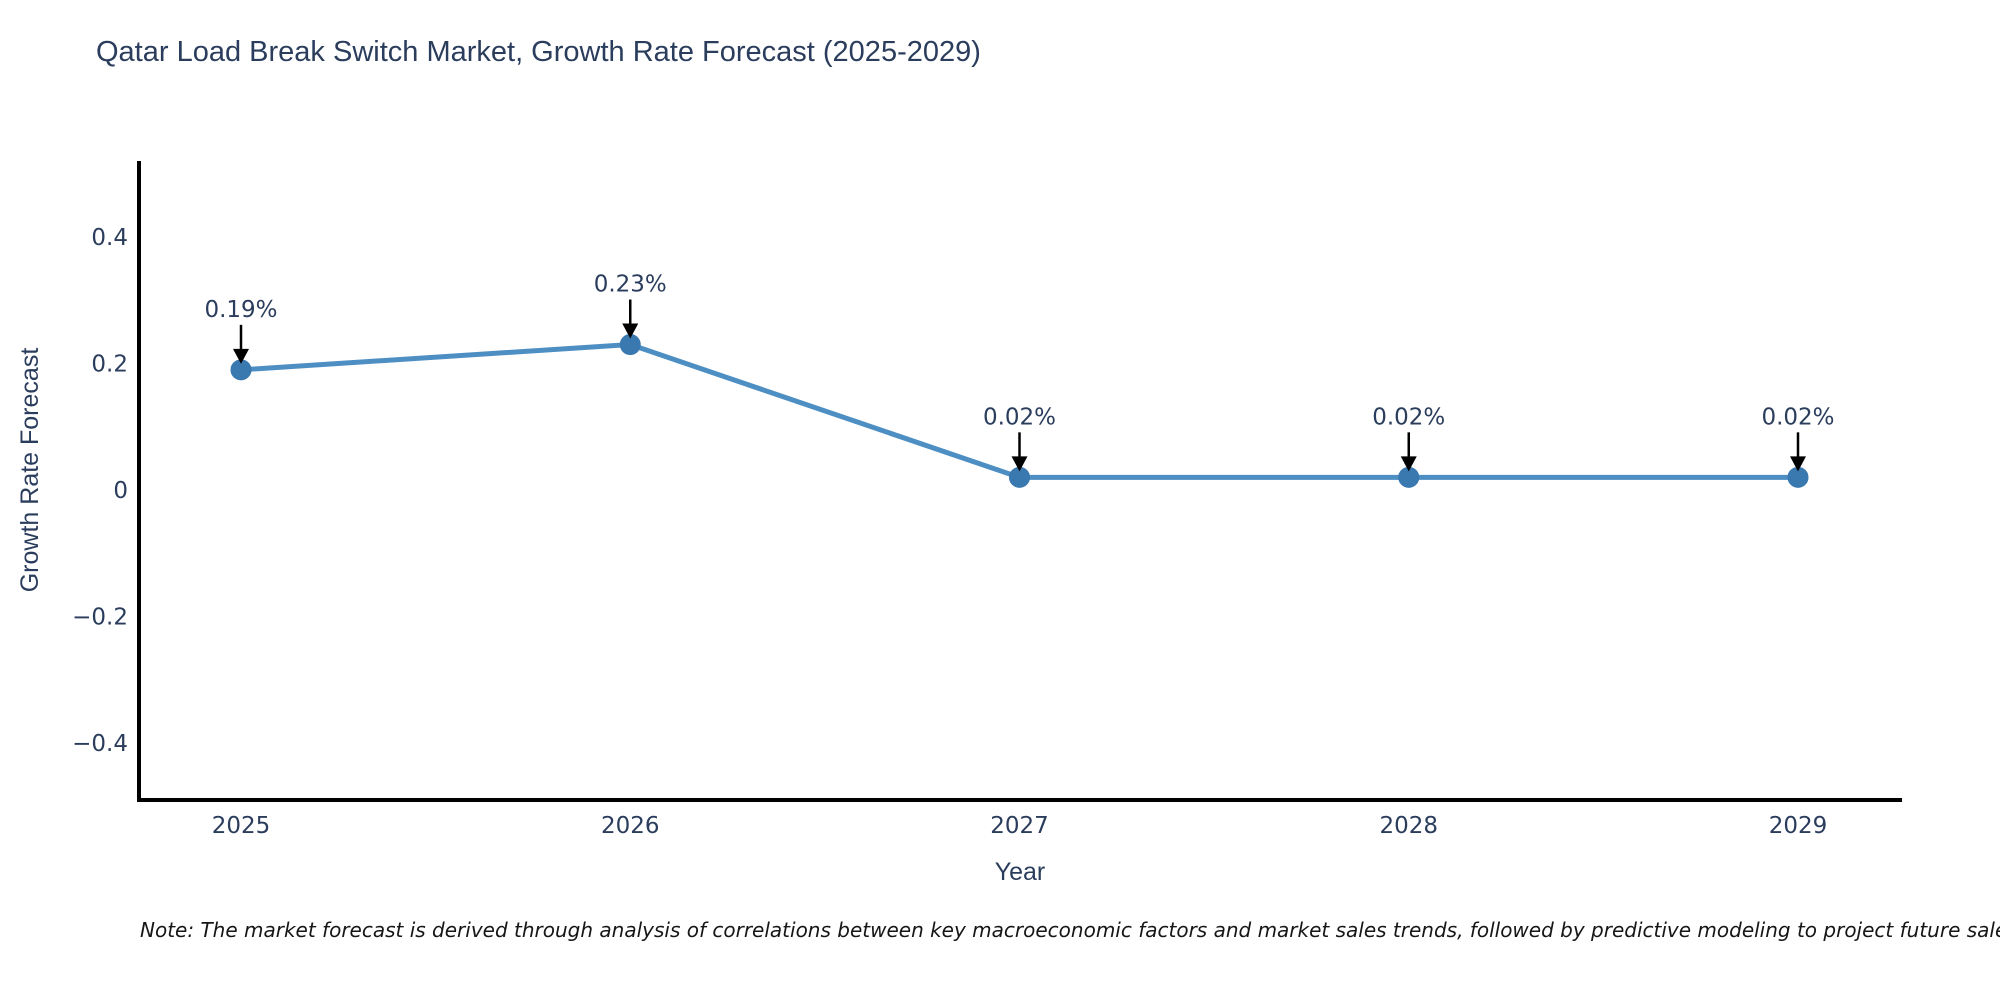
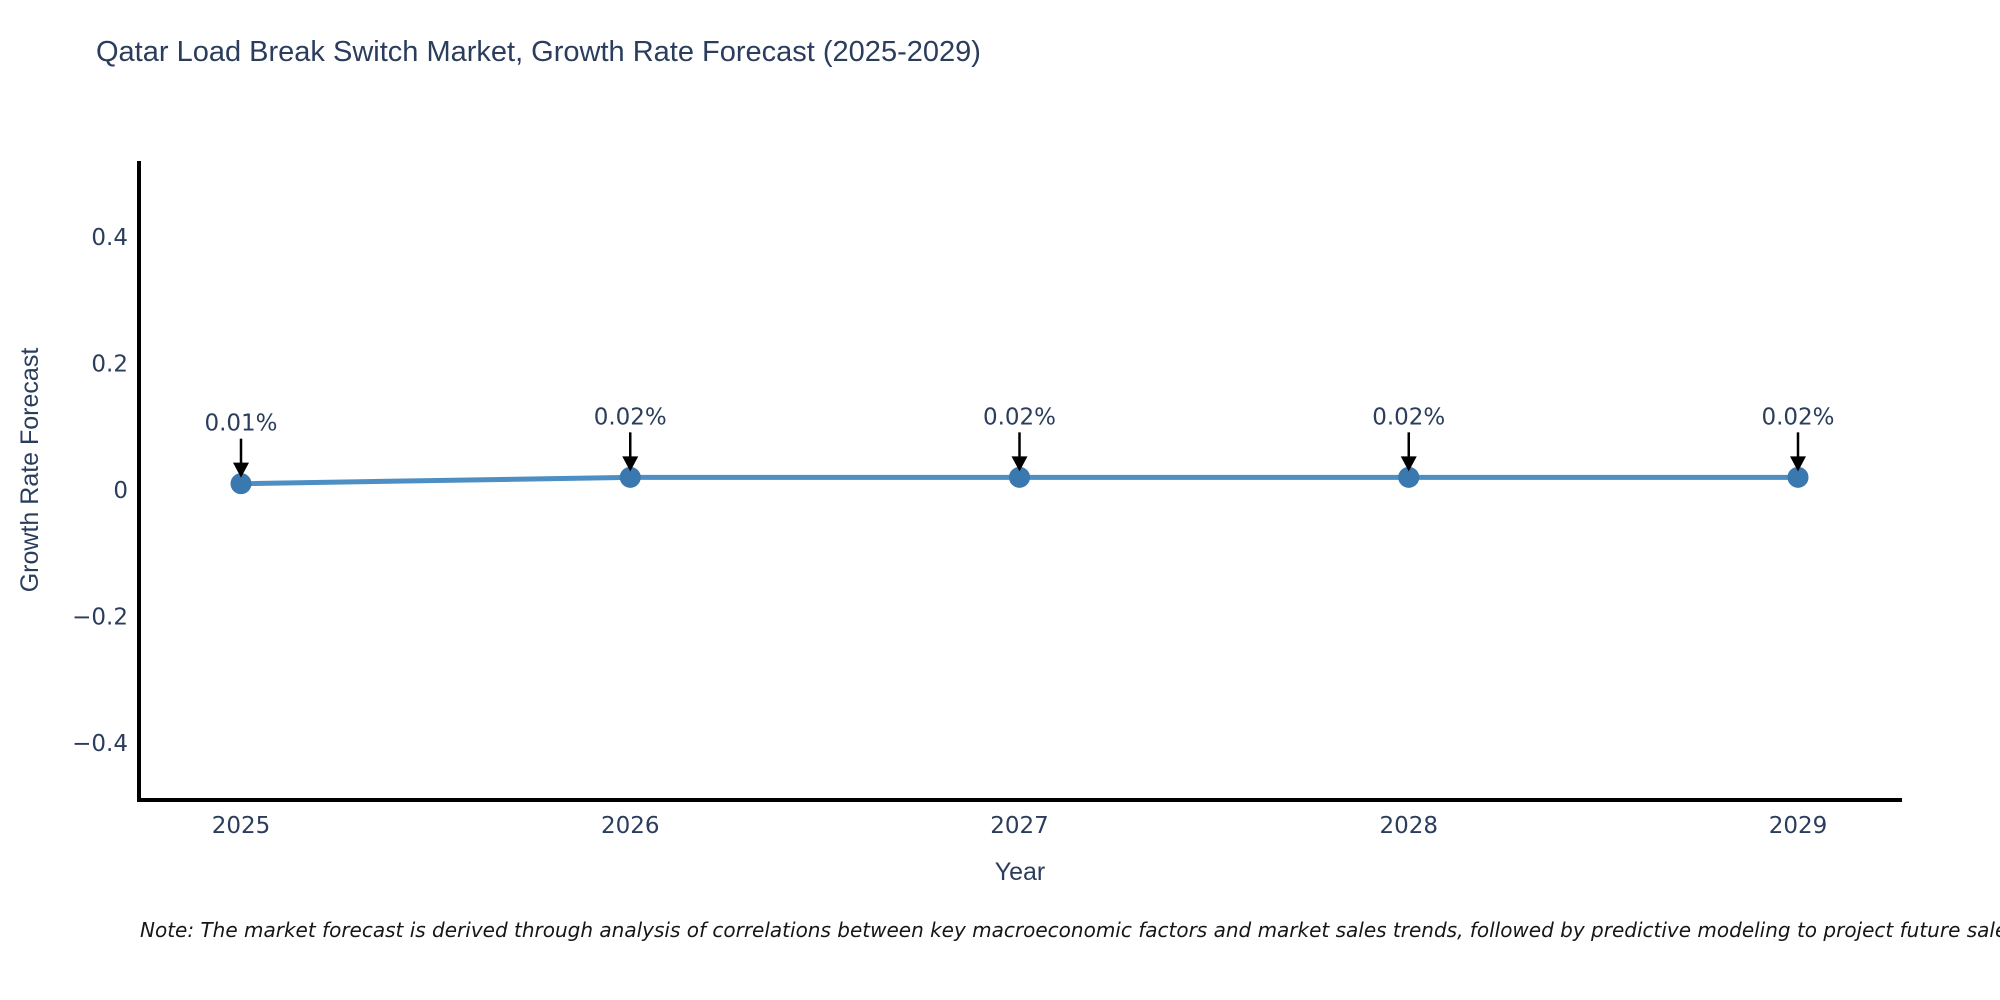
2025: 0.19% -> 0.01%
2026: 0.23% -> 0.02%
